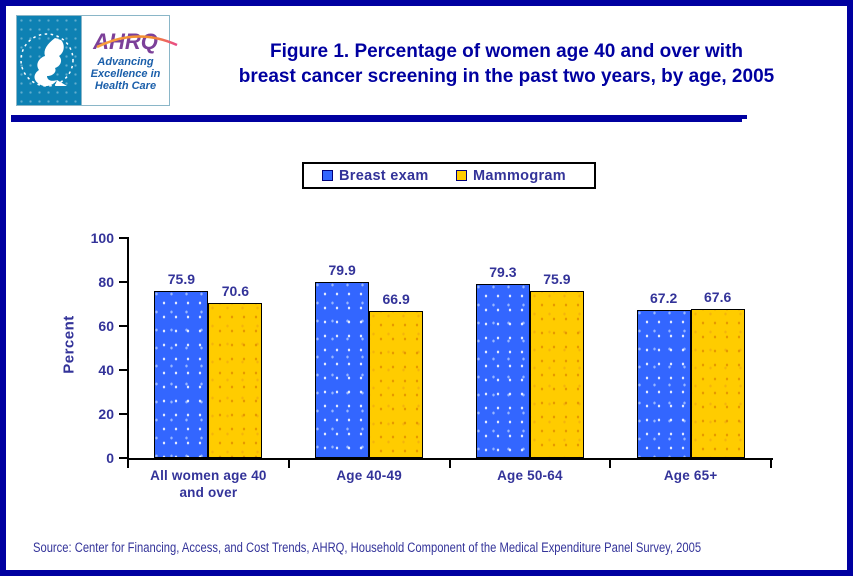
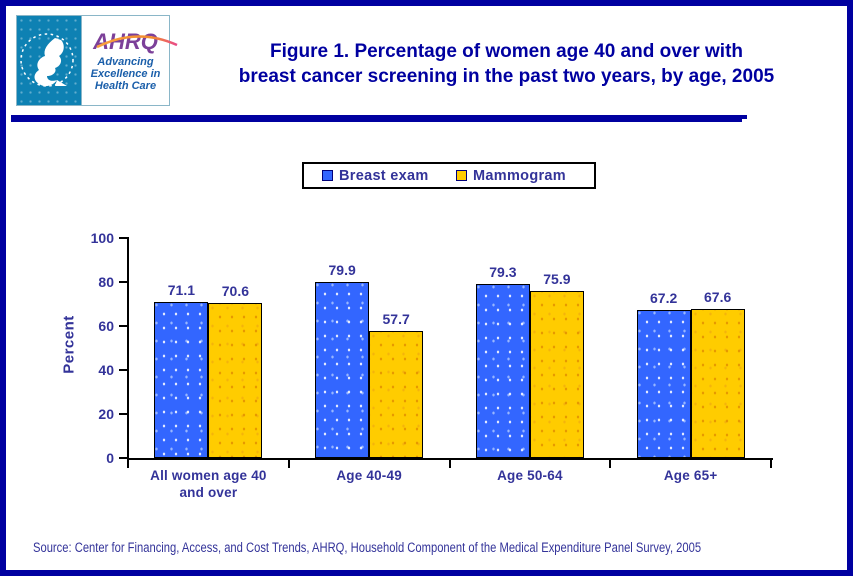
Breast exam/All women age 40 and over: 75.9 -> 71.1
Mammogram/Age 40-49: 66.9 -> 57.7
